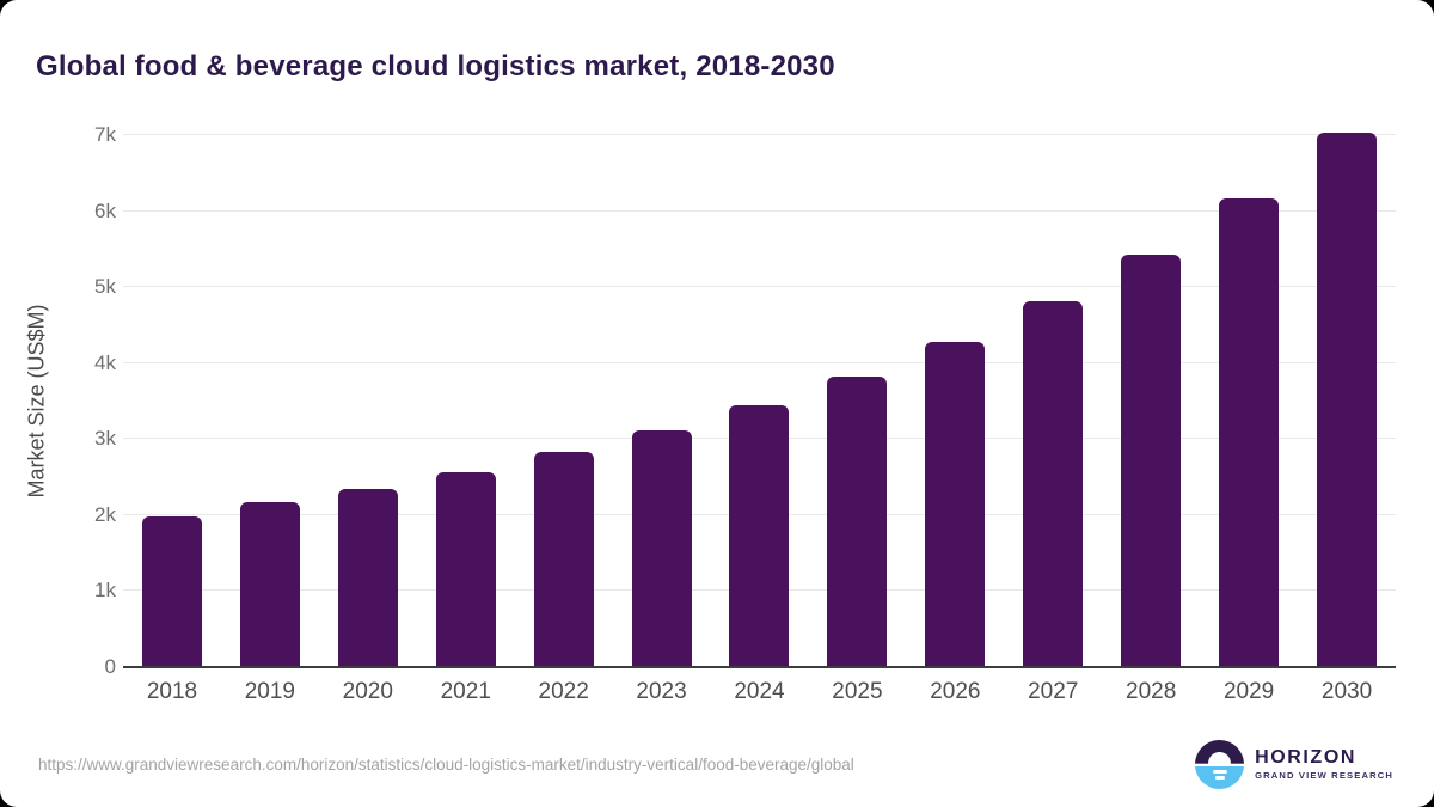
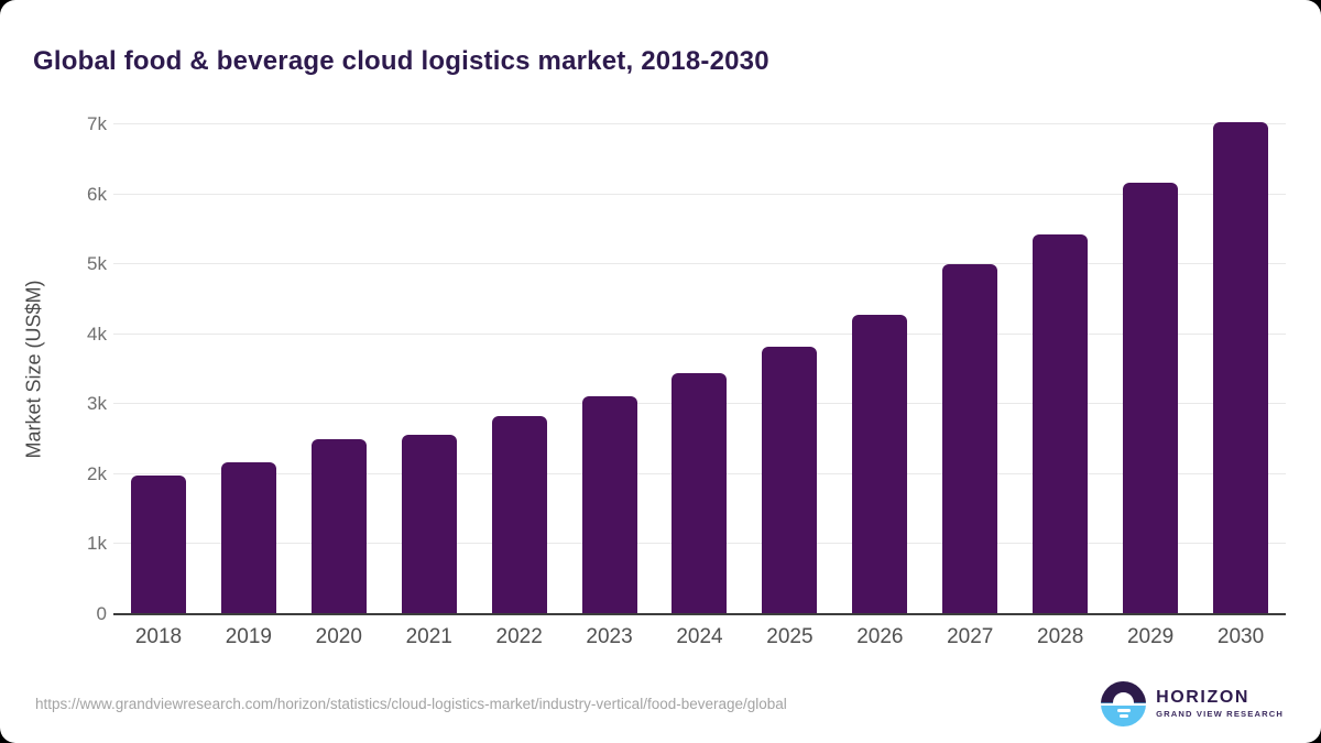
2020: 2.3k -> 2.5k
2027: 4.8k -> 5.0k
